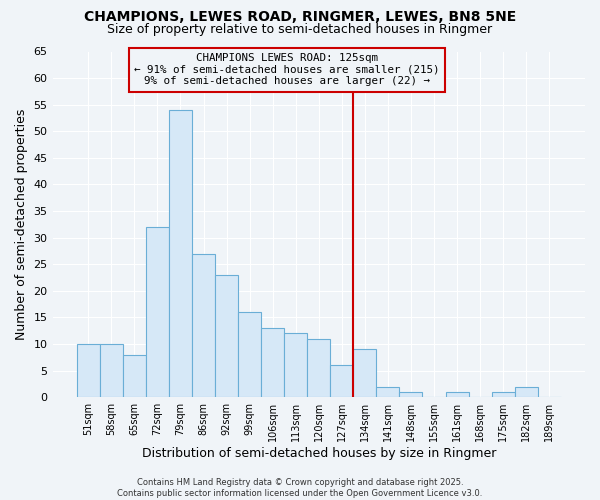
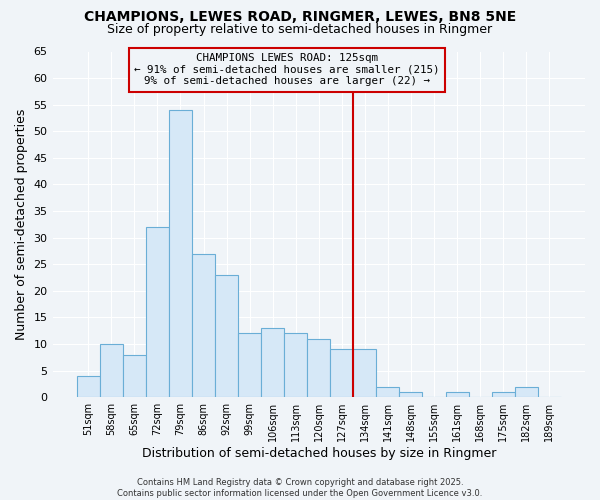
51sqm: 10 -> 4
99sqm: 16 -> 12
127sqm: 6 -> 9
